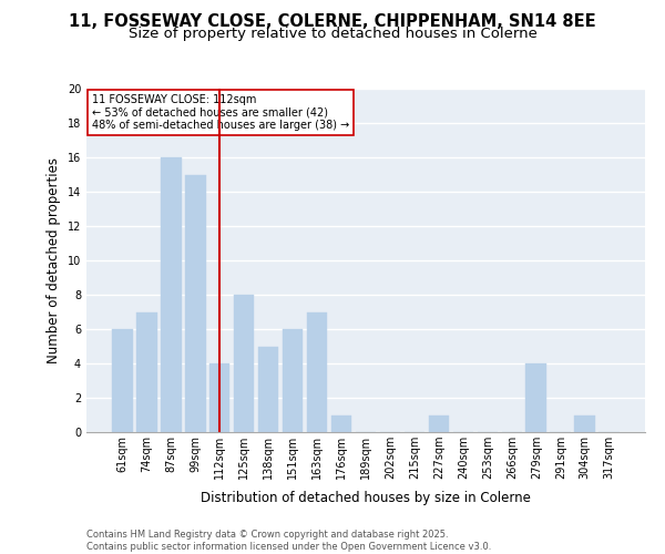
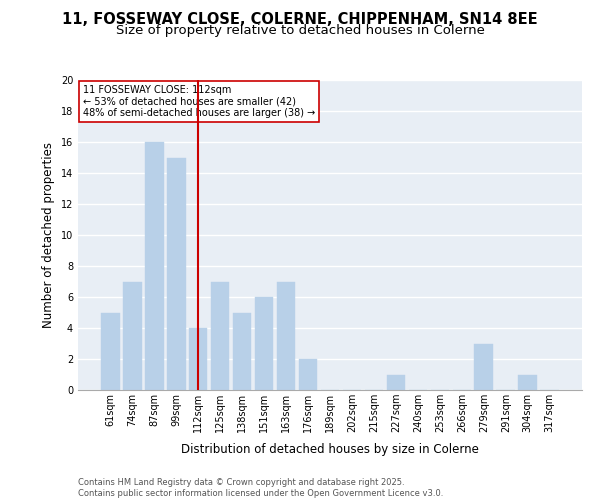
61sqm: 6 -> 5
125sqm: 8 -> 7
176sqm: 1 -> 2
279sqm: 4 -> 3
